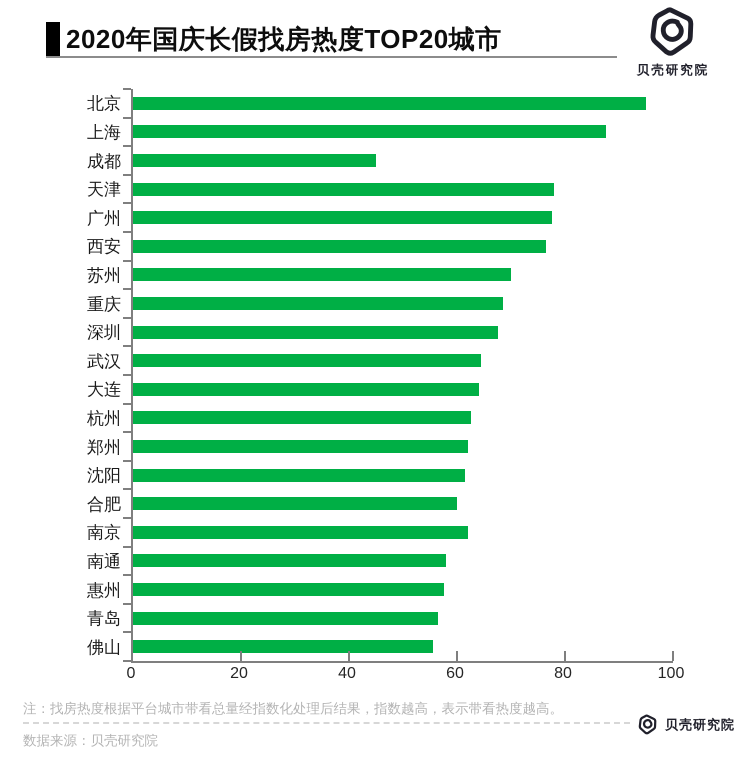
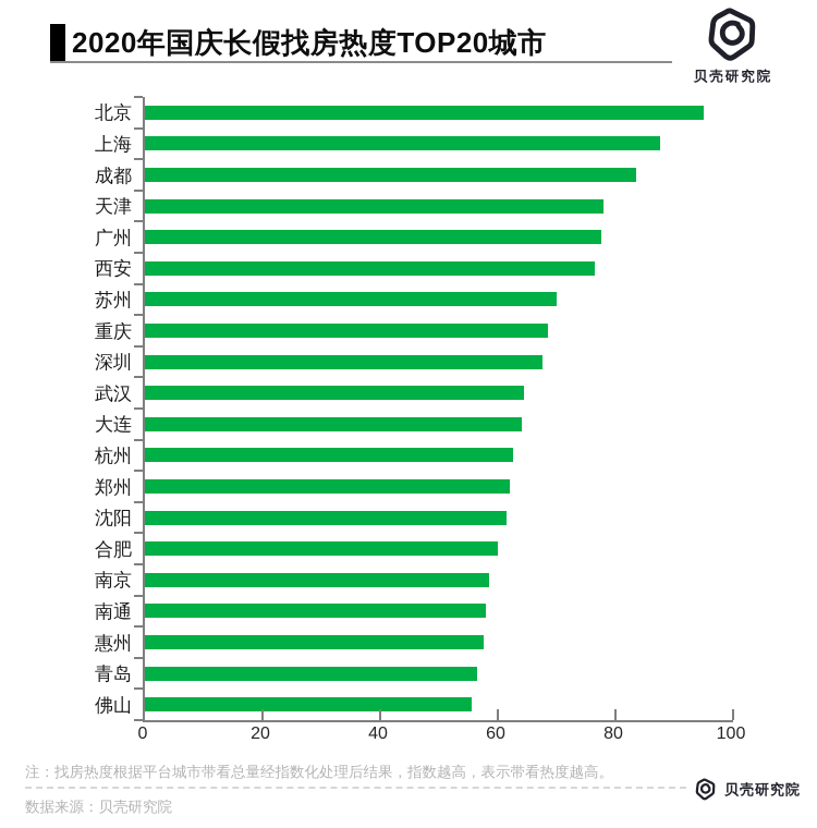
成都: 45 -> 84
南京: 62 -> 58
